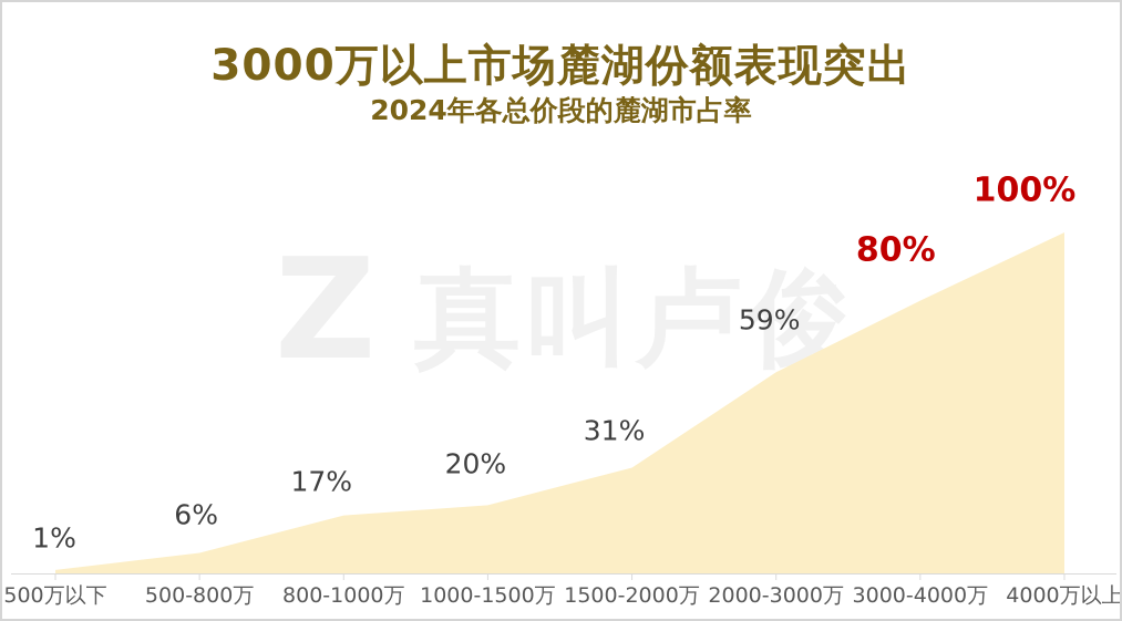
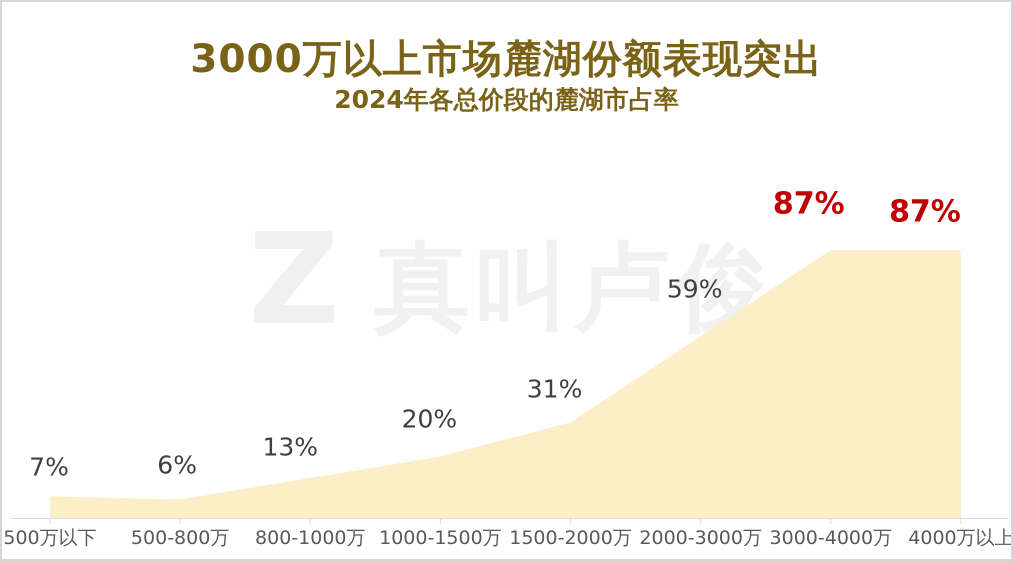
500万以下: 1% -> 7%
800-1000万: 17% -> 13%
3000-4000万: 80% -> 87%
4000万以上: 100% -> 87%
